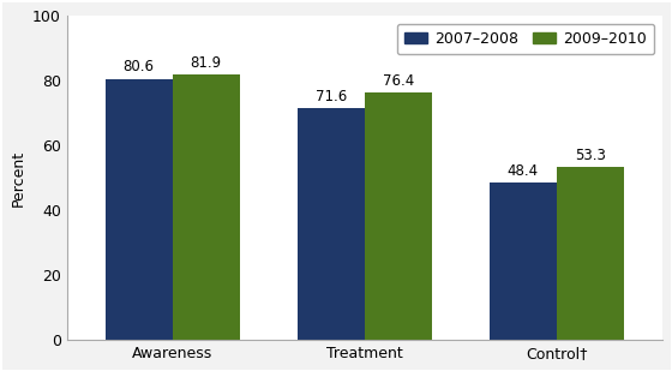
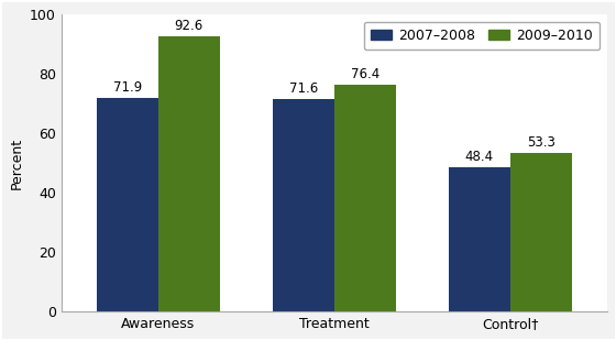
2007–2008/Awareness: 80.6 -> 71.9
2009–2010/Awareness: 81.9 -> 92.6
